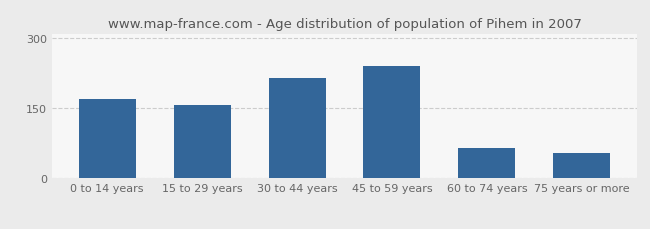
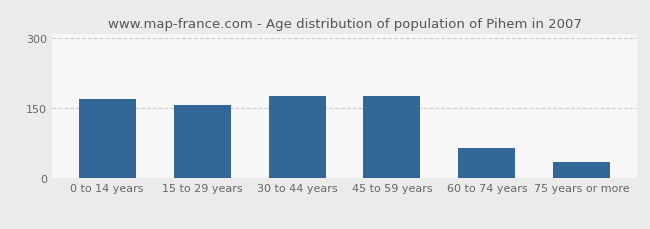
30 to 44 years: 215 -> 177
45 to 59 years: 240 -> 177
75 years or more: 55 -> 35
